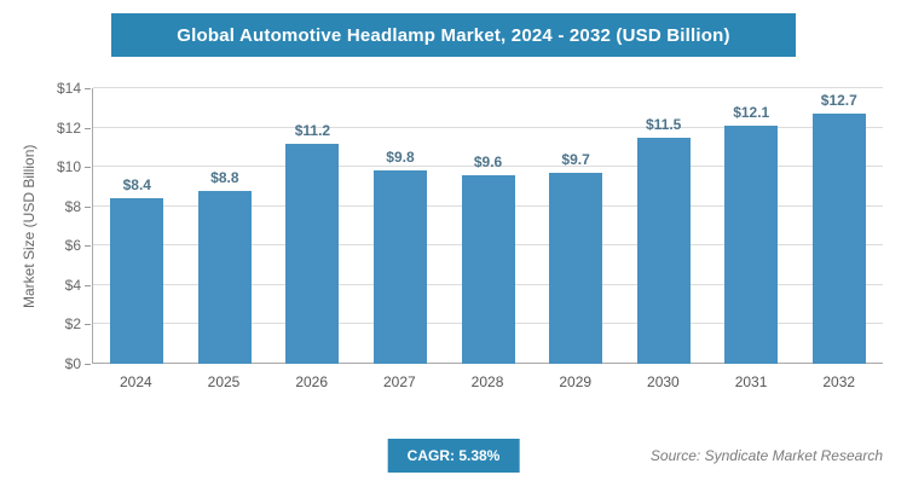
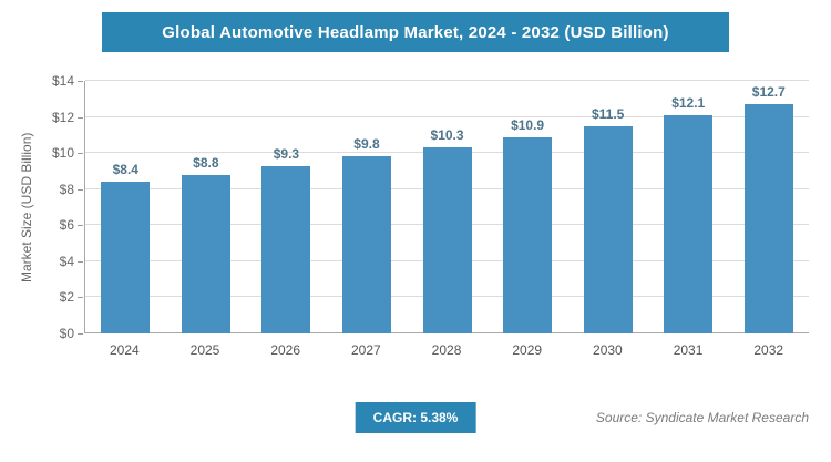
2026: $11.2 -> $9.3
2028: $9.6 -> $10.3
2029: $9.7 -> $10.9
